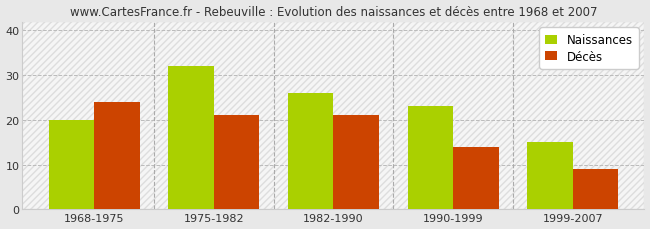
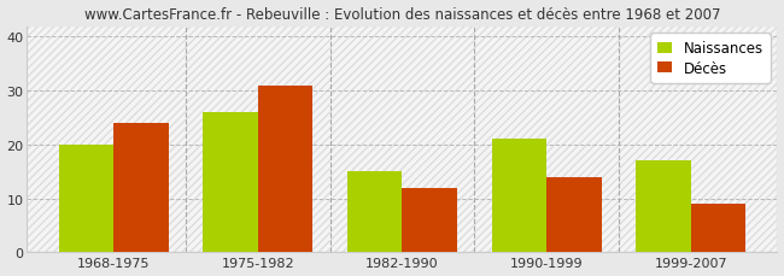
Naissances/1975-1982: 32 -> 26
Décès/1975-1982: 21 -> 31
Naissances/1982-1990: 26 -> 15
Décès/1982-1990: 21 -> 12
Naissances/1990-1999: 23 -> 21
Naissances/1999-2007: 15 -> 17
